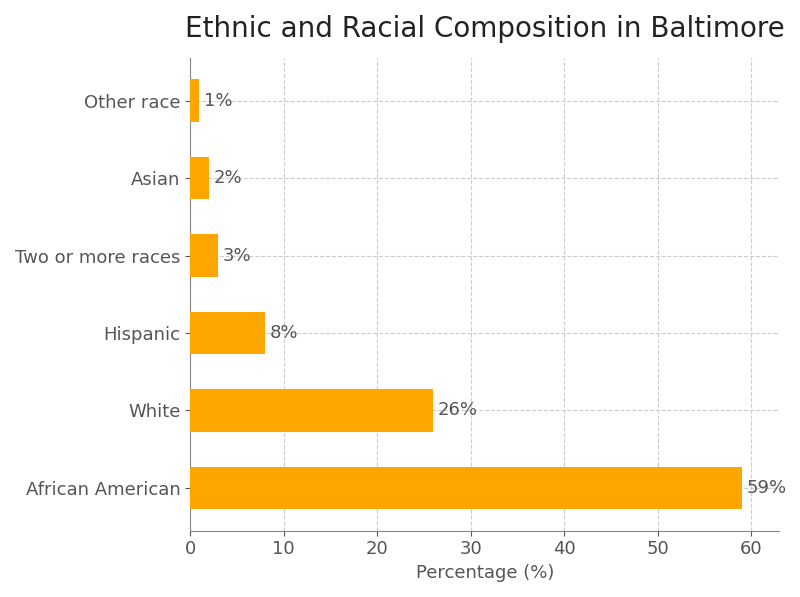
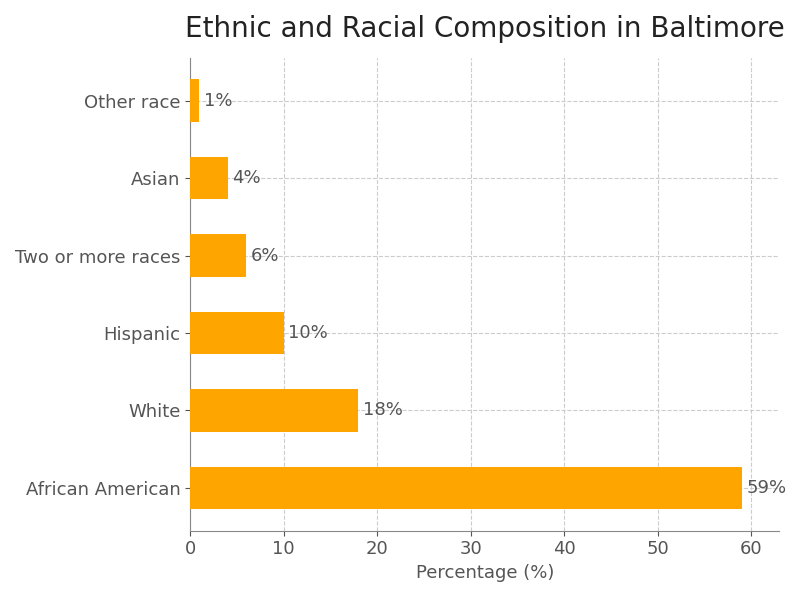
Asian: 2% -> 4%
Two or more races: 3% -> 6%
Hispanic: 8% -> 10%
White: 26% -> 18%
